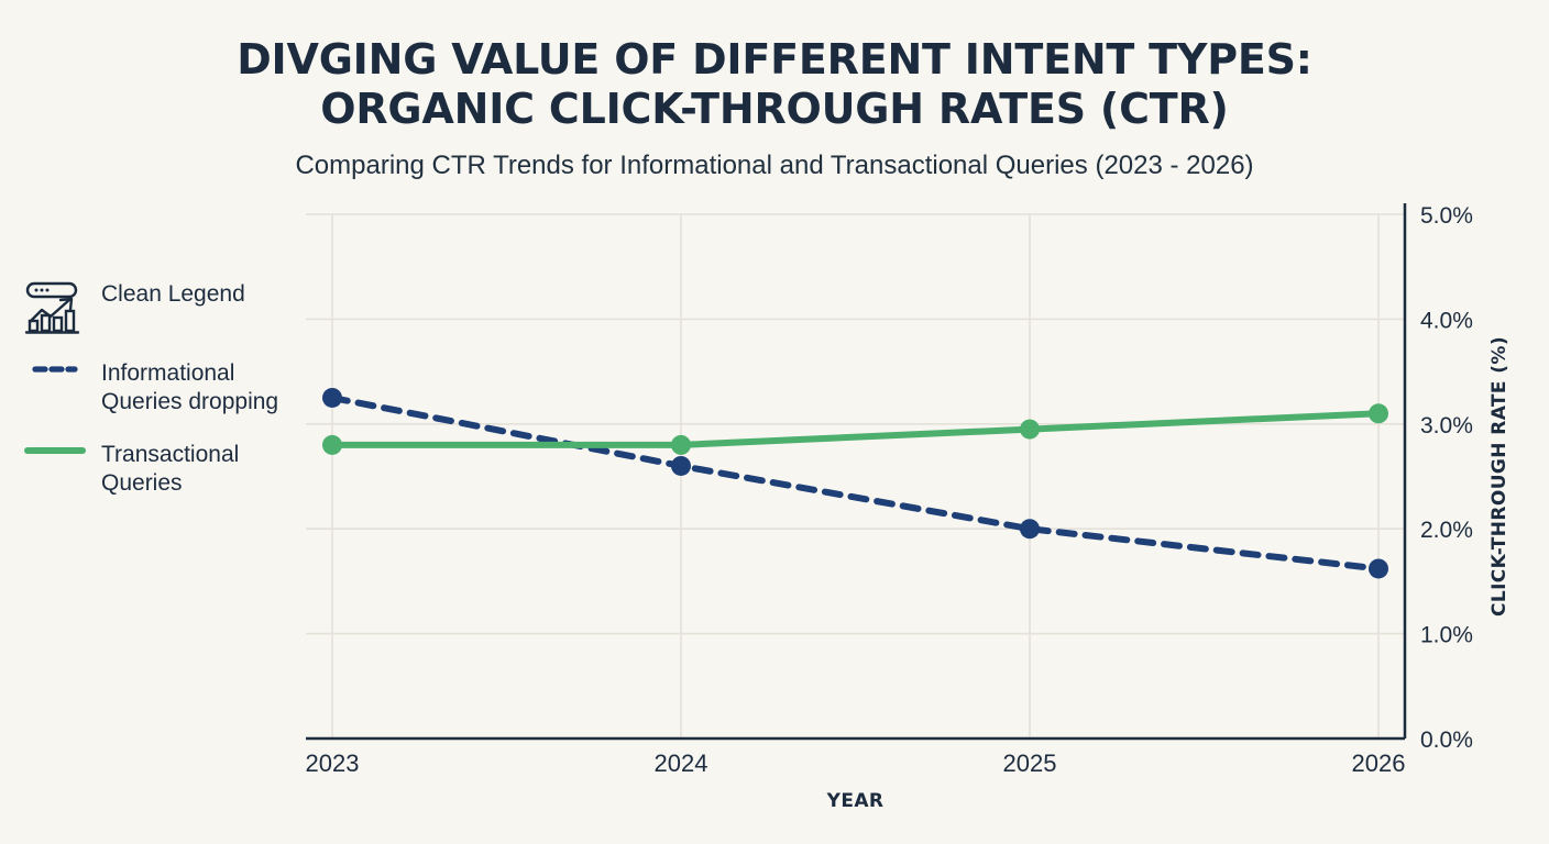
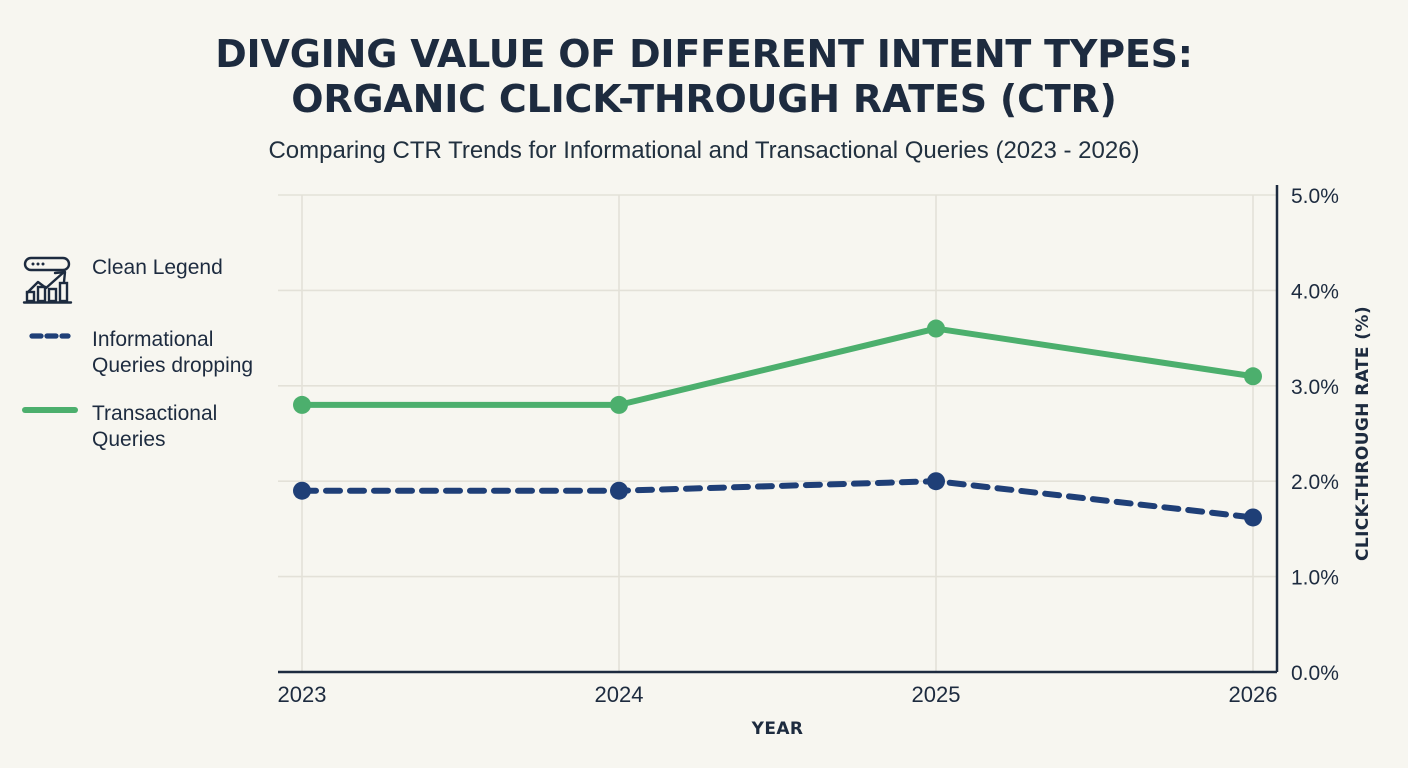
Informational Queries dropping/2023: 3.2% -> 1.9%
Informational Queries dropping/2024: 2.6% -> 1.9%
Transactional Queries/2025: 3.0% -> 3.6%
